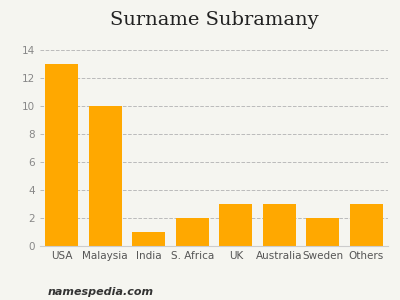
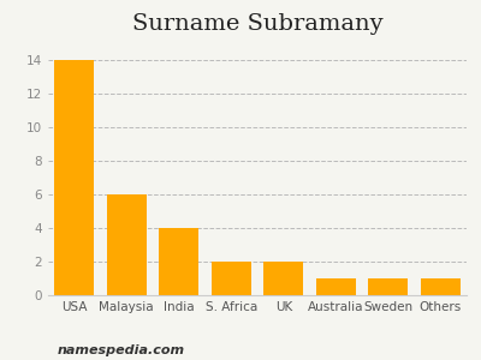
USA: 13 -> 14
Malaysia: 10 -> 6
India: 1 -> 4
UK: 3 -> 2
Australia: 3 -> 1
Sweden: 2 -> 1
Others: 3 -> 1
